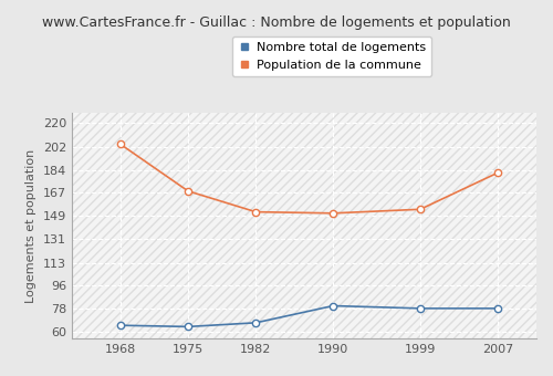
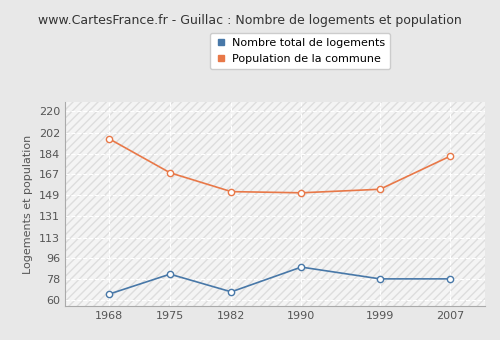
Population de la commune/1968: 204 -> 197
Nombre total de logements/1975: 64 -> 82
Nombre total de logements/1990: 80 -> 88
